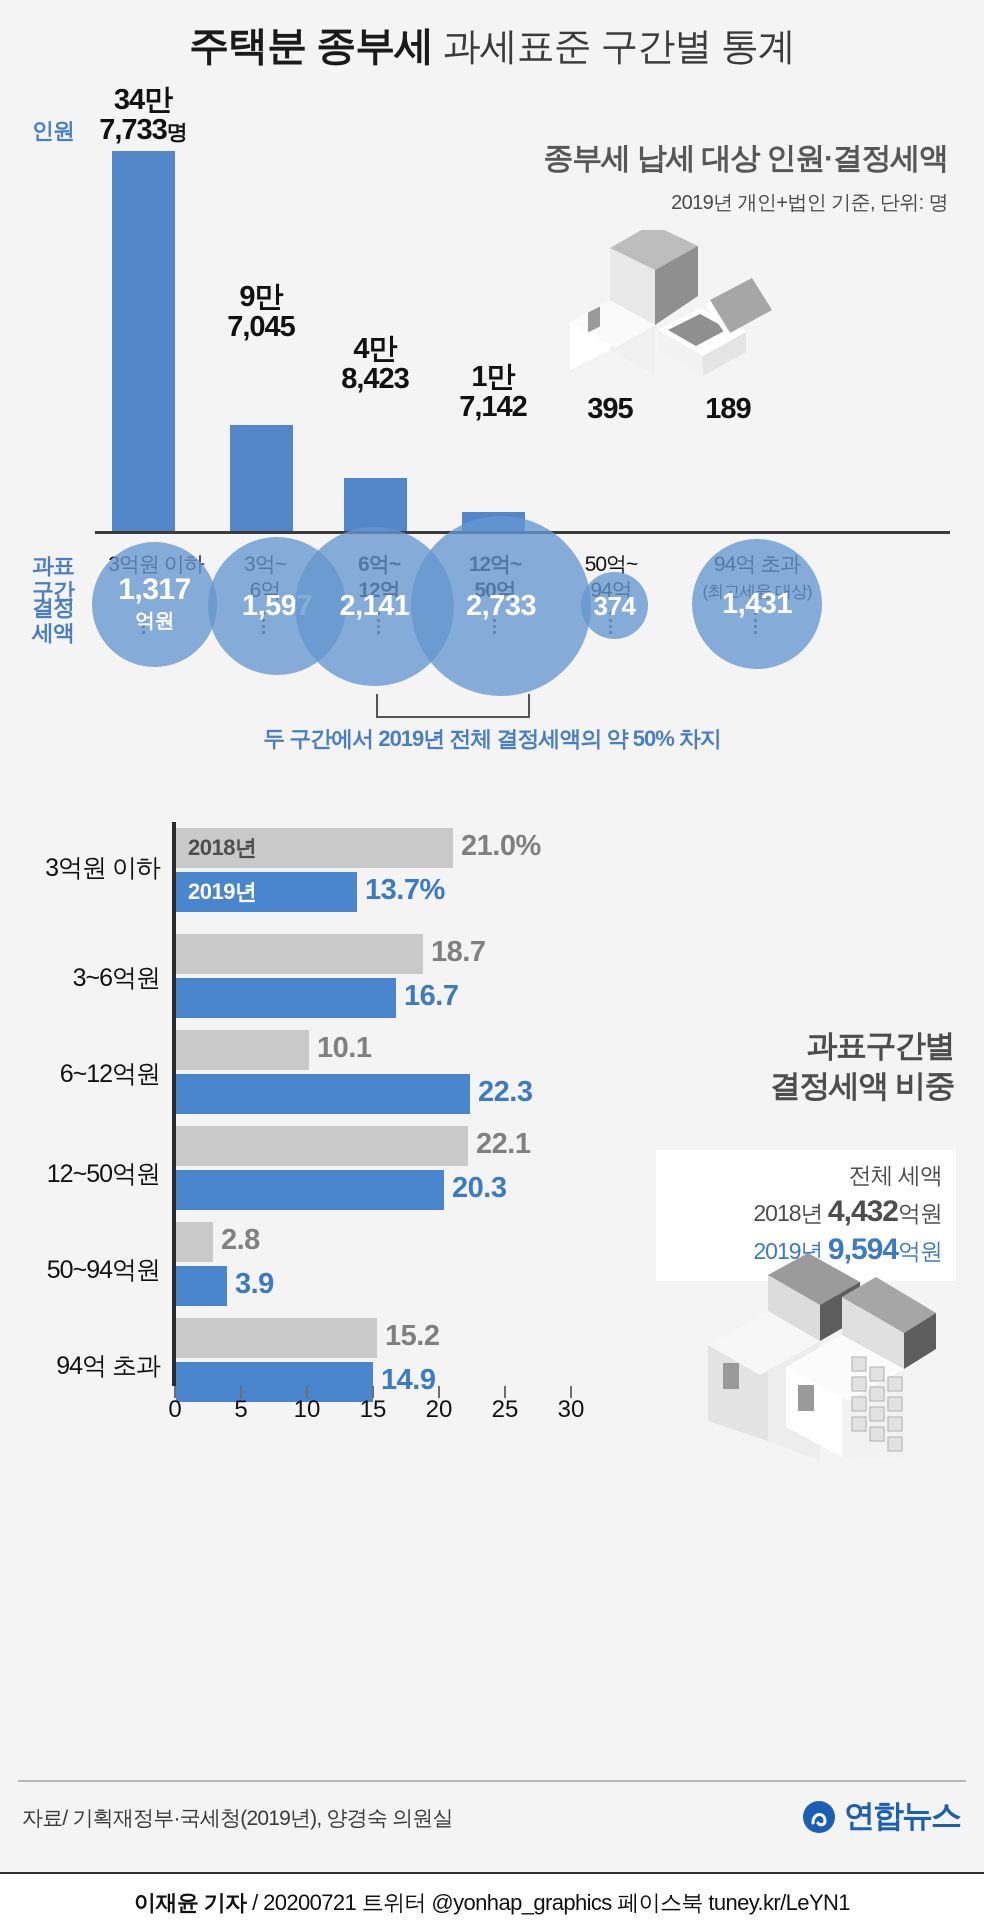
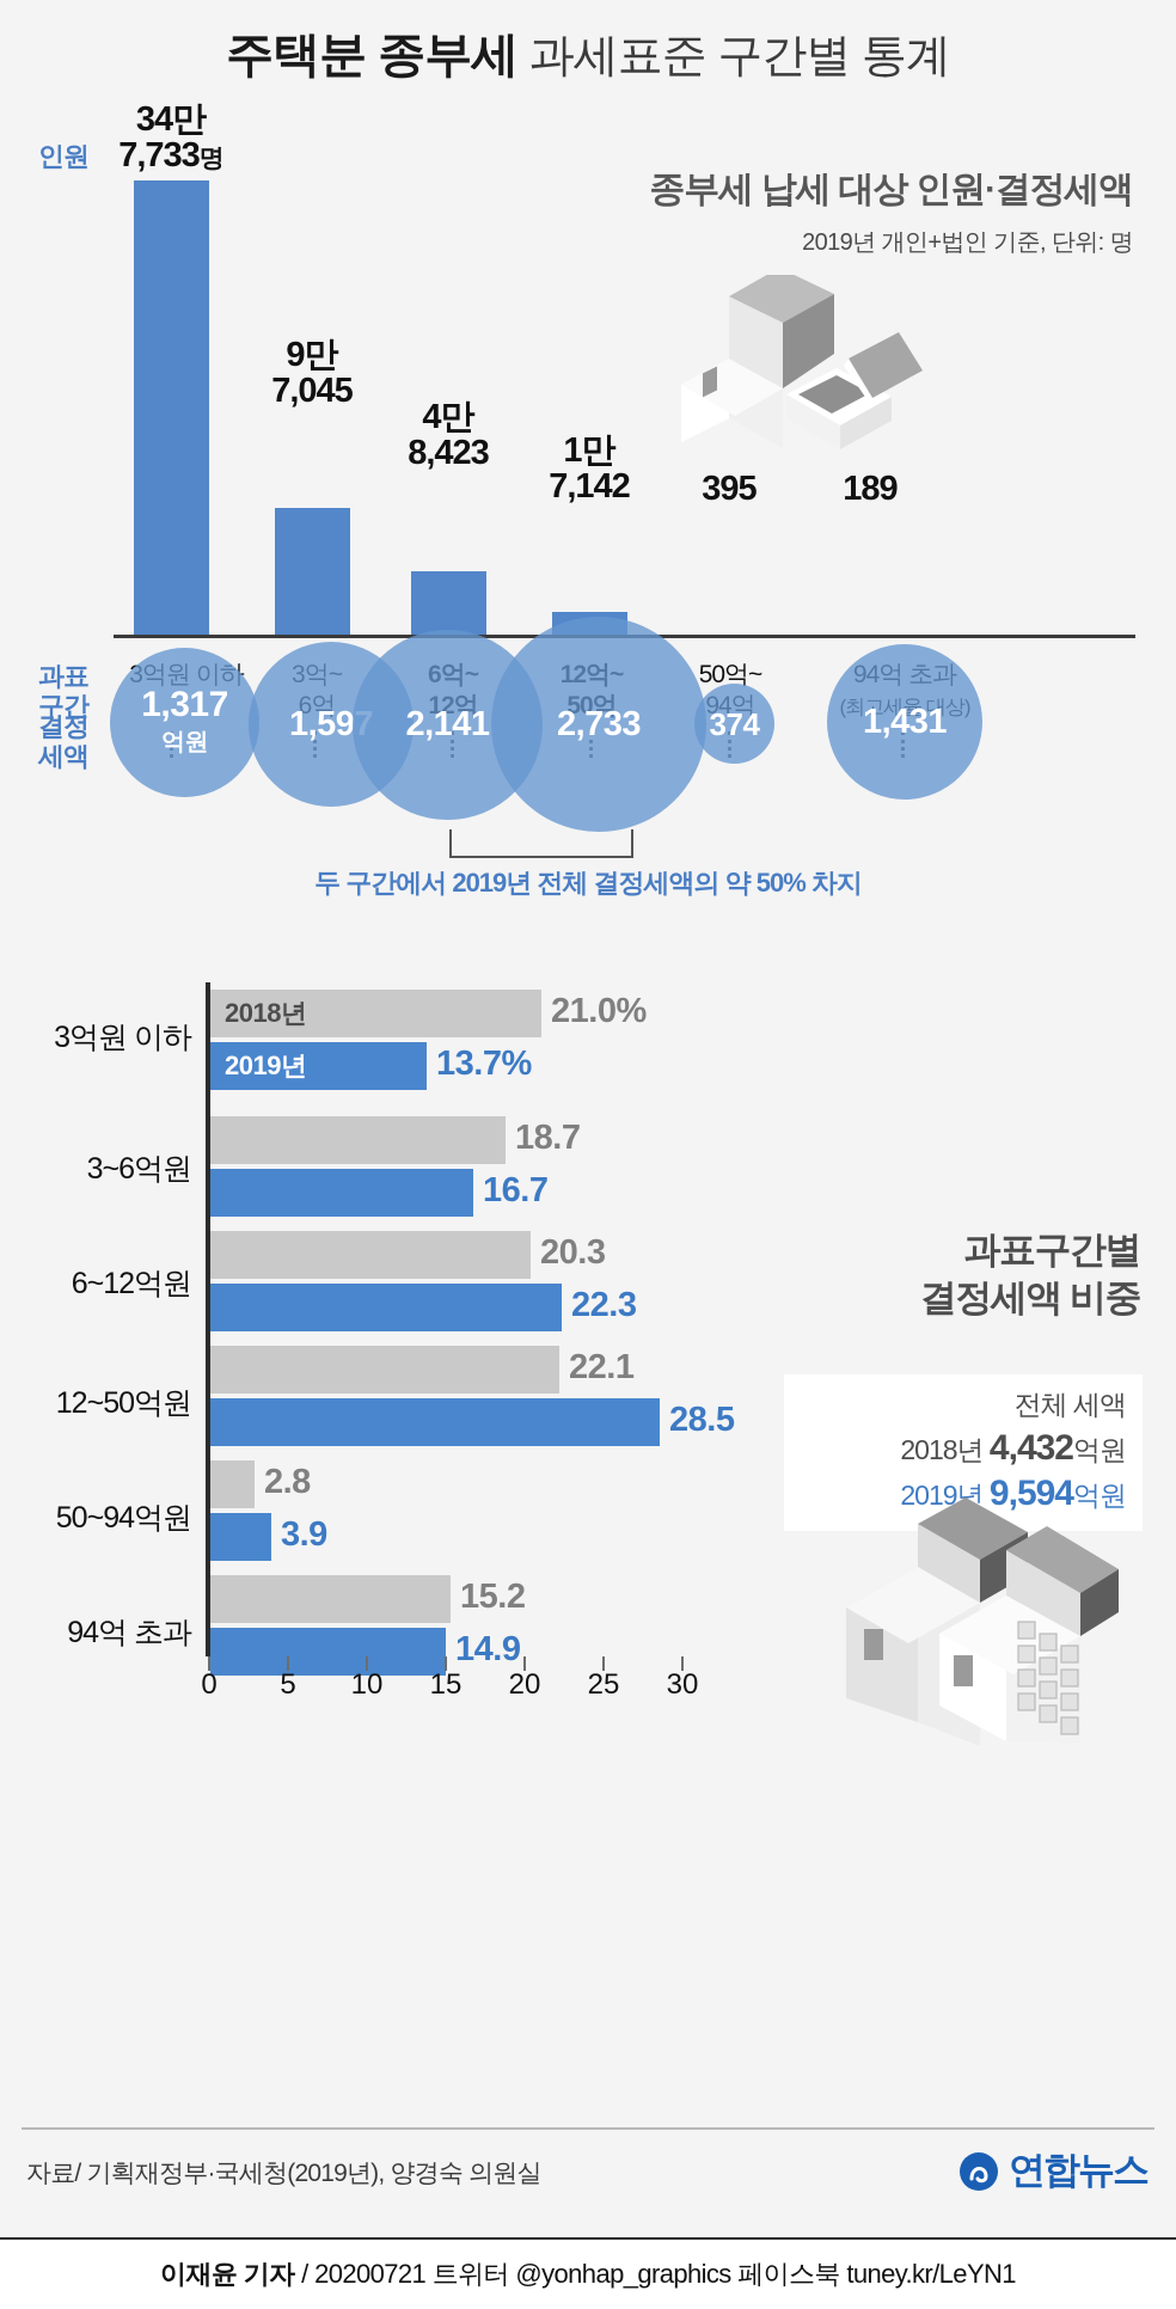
과표구간별 결정세액 비중/2018년/6~12억원: 10.1 -> 20.3
과표구간별 결정세액 비중/2019년/12~50억원: 20.3 -> 28.5
